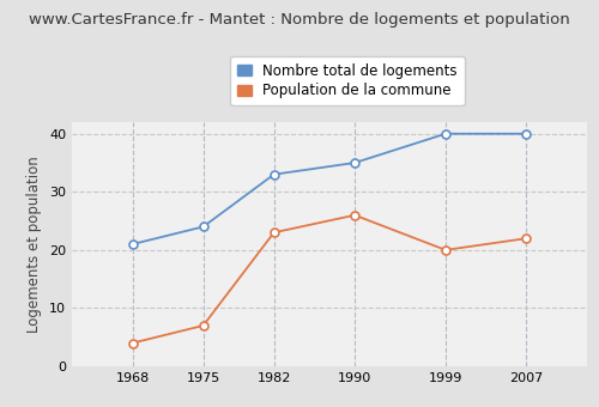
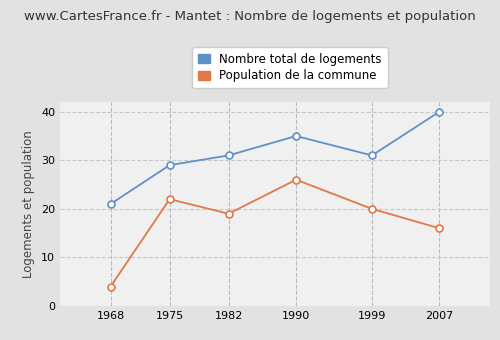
Nombre total de logements/1975: 24 -> 29
Population de la commune/1975: 7 -> 22
Nombre total de logements/1982: 33 -> 31
Population de la commune/1982: 23 -> 19
Nombre total de logements/1999: 40 -> 31
Population de la commune/2007: 22 -> 16
